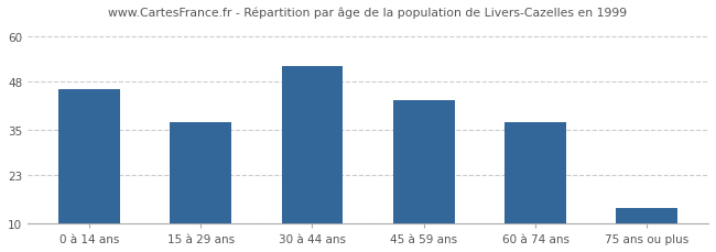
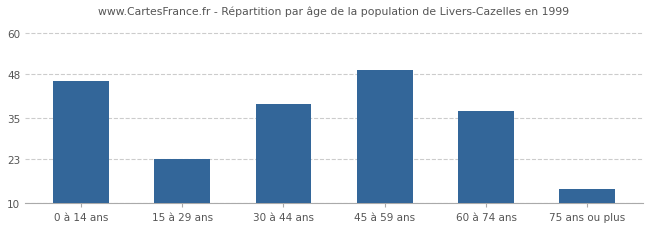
15 à 29 ans: 37 -> 23
30 à 44 ans: 52 -> 39
45 à 59 ans: 43 -> 49
